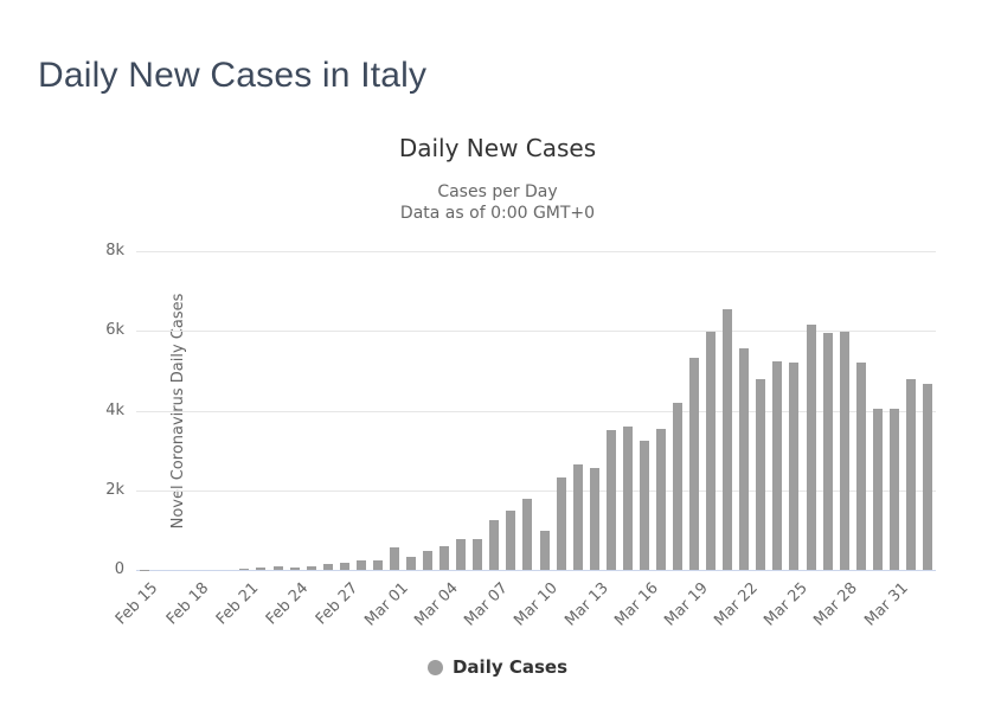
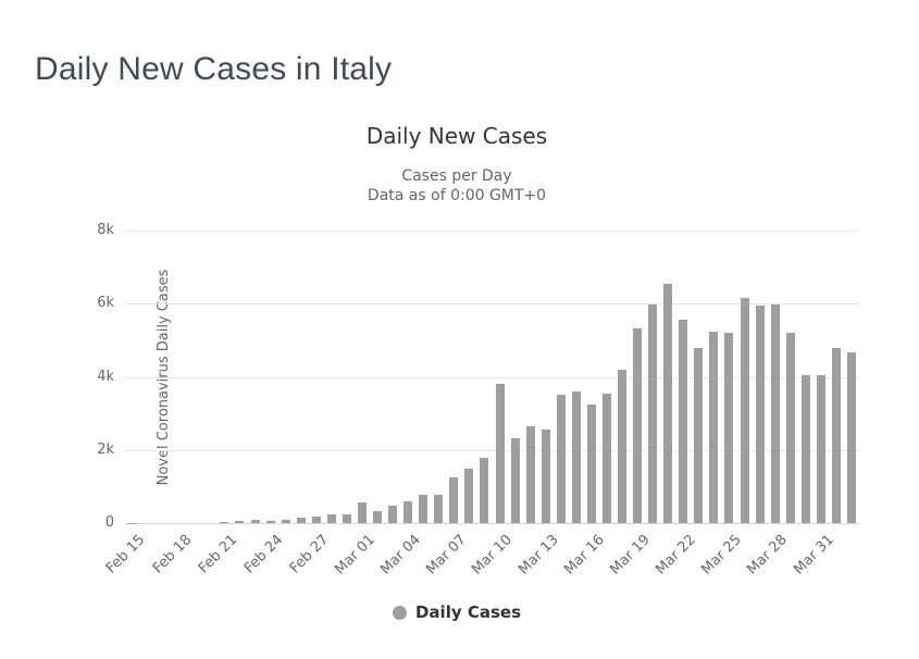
Mar 10: 1.0k -> 3.8k
